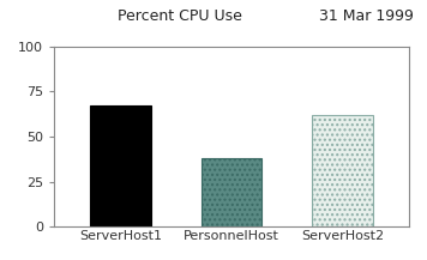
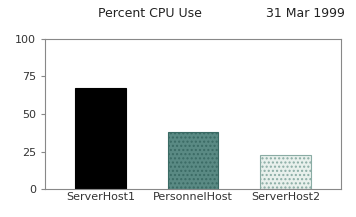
ServerHost2: 62 -> 23
